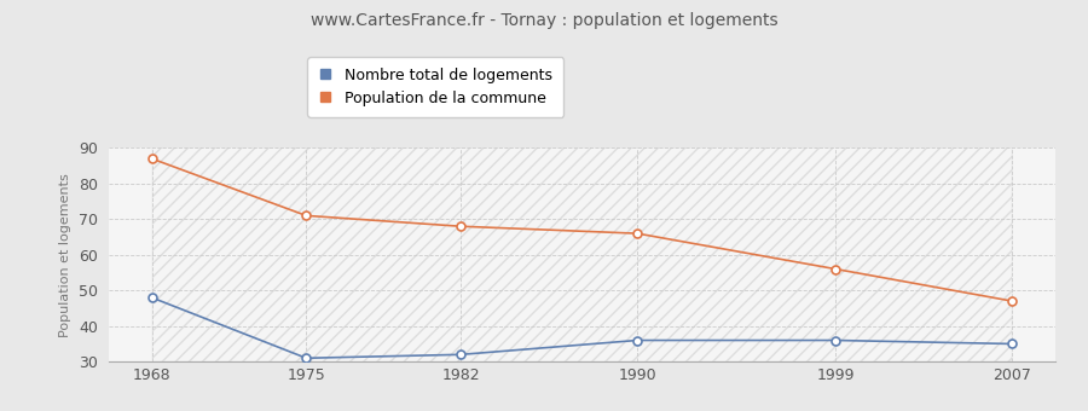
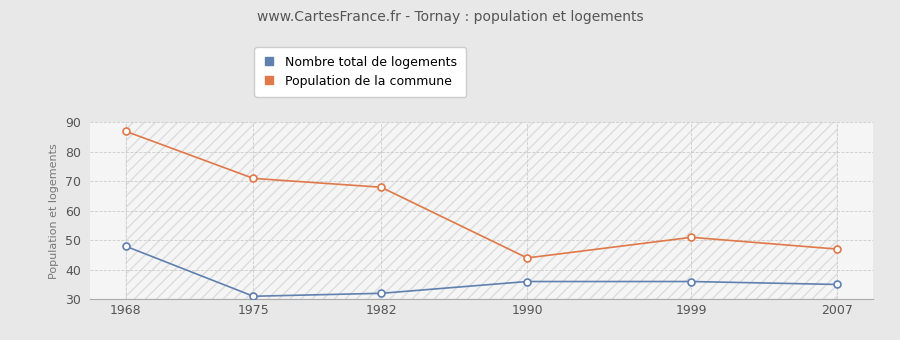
Population de la commune/1990: 66 -> 44
Population de la commune/1999: 56 -> 51
